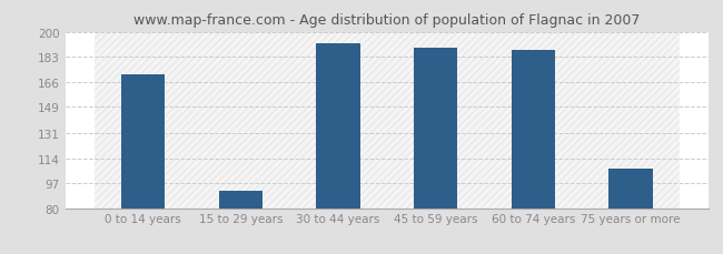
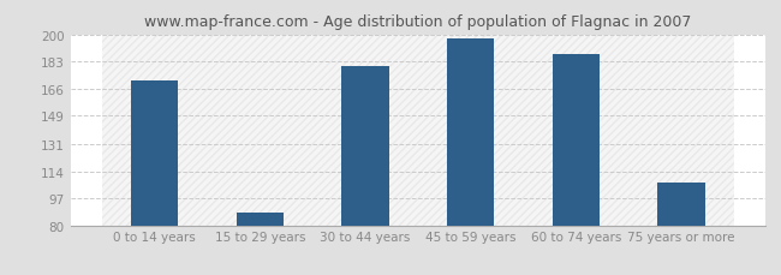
15 to 29 years: 92 -> 88
30 to 44 years: 192 -> 180
45 to 59 years: 189 -> 198
